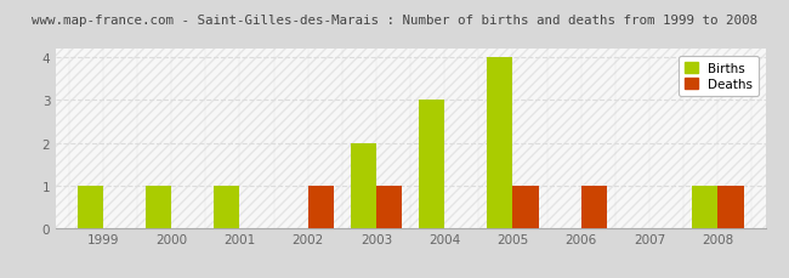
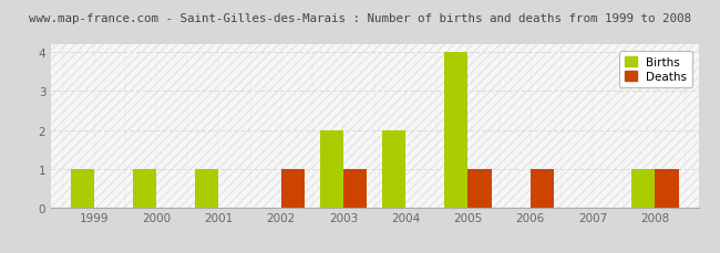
Births/2004: 3 -> 2
